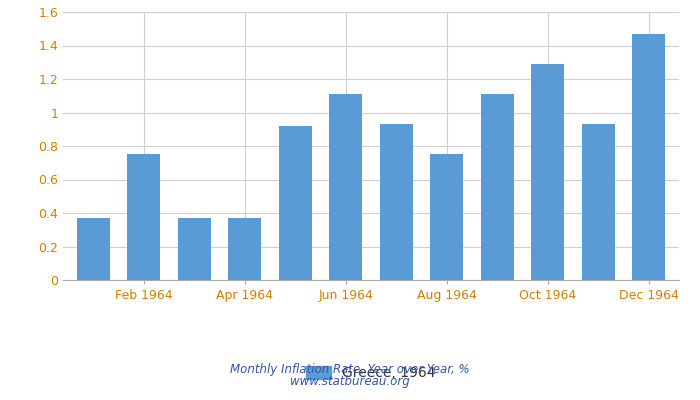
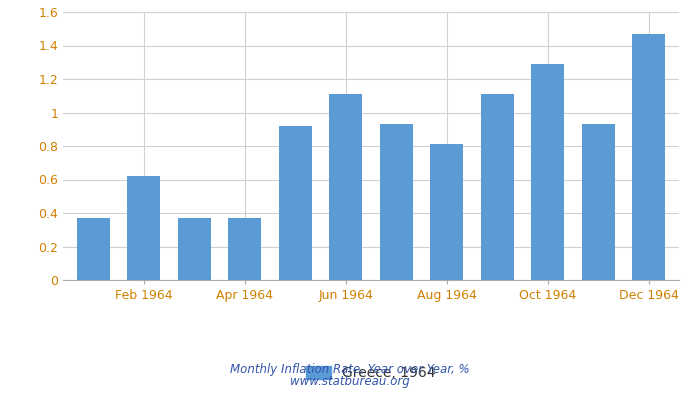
Feb 1964: 0.75 -> 0.62
Aug 1964: 0.75 -> 0.81
